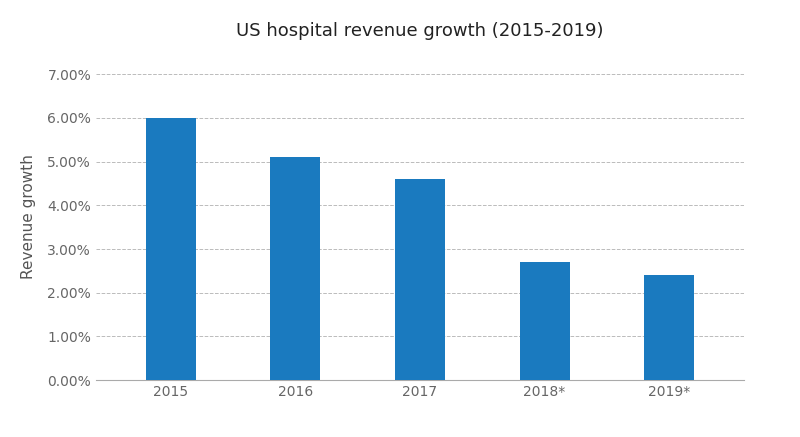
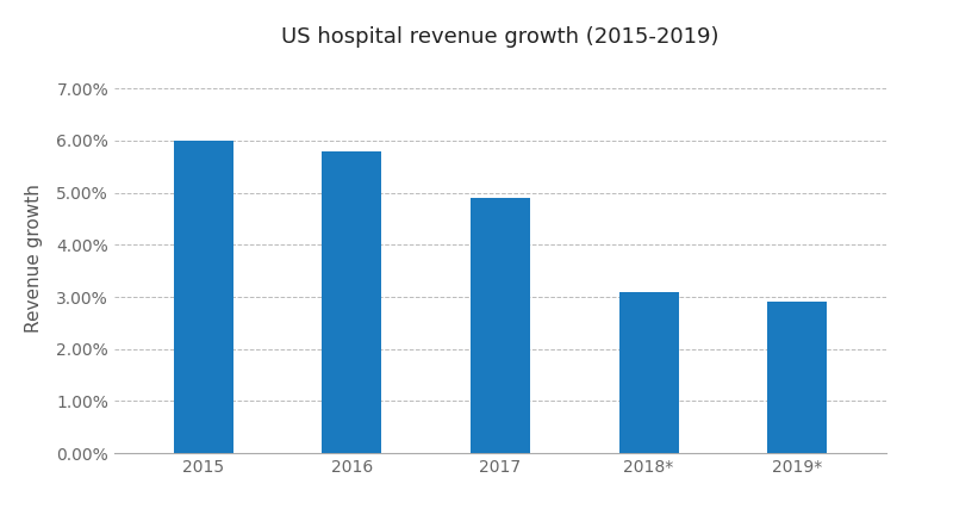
2016: 5.1% -> 5.8%
2017: 4.6% -> 4.9%
2018*: 2.7% -> 3.1%
2019*: 2.4% -> 2.9%
